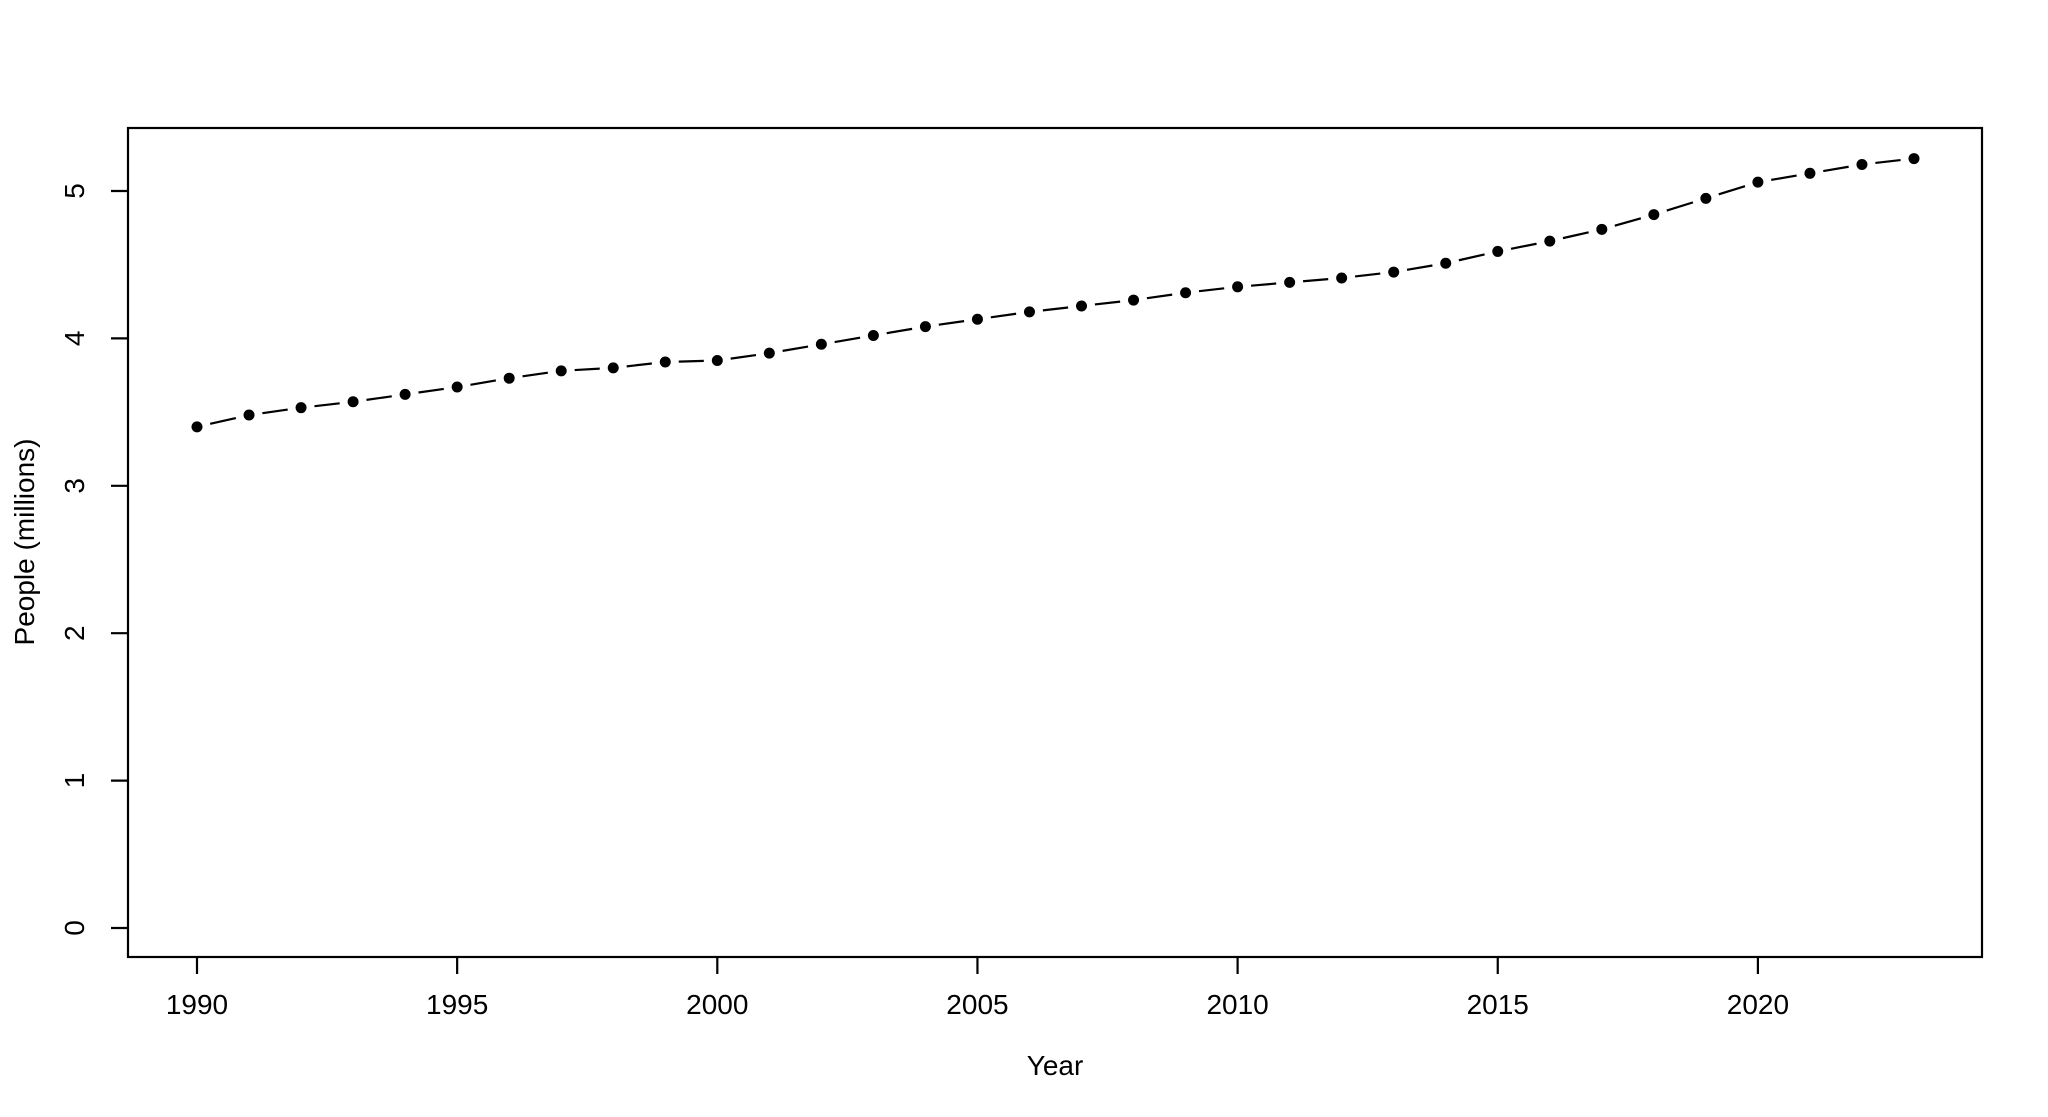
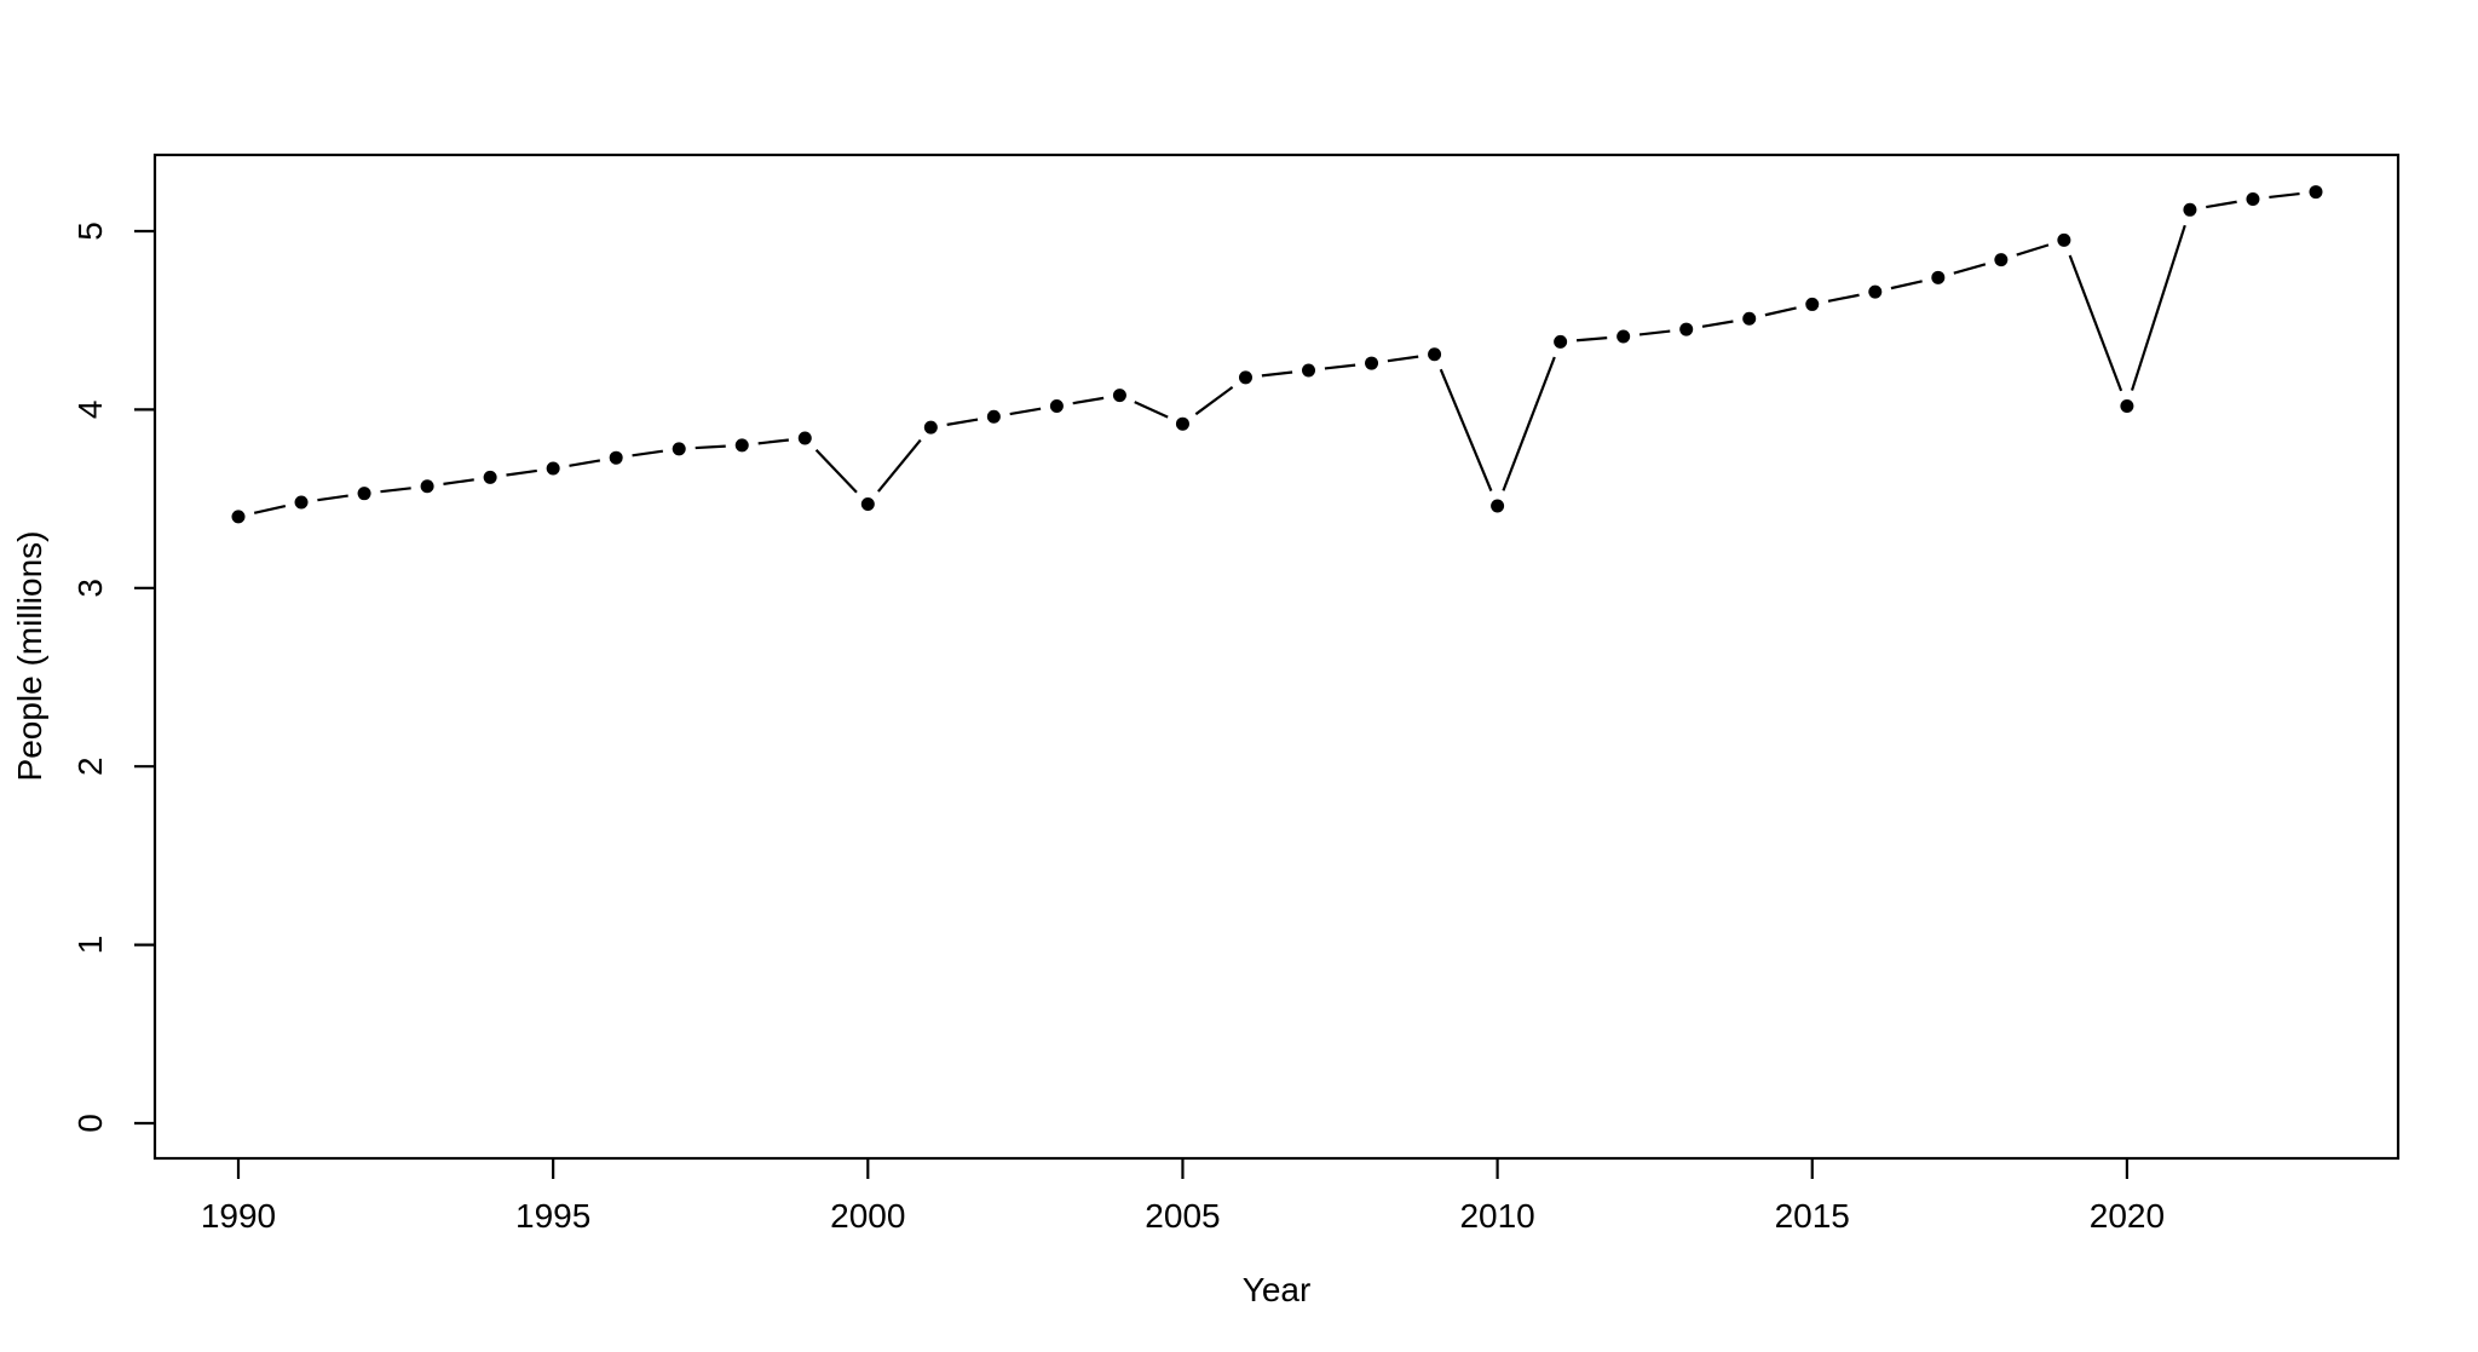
2000: 3.85 -> 3.47
2005: 4.13 -> 3.92
2010: 4.35 -> 3.46
2020: 5.06 -> 4.02
